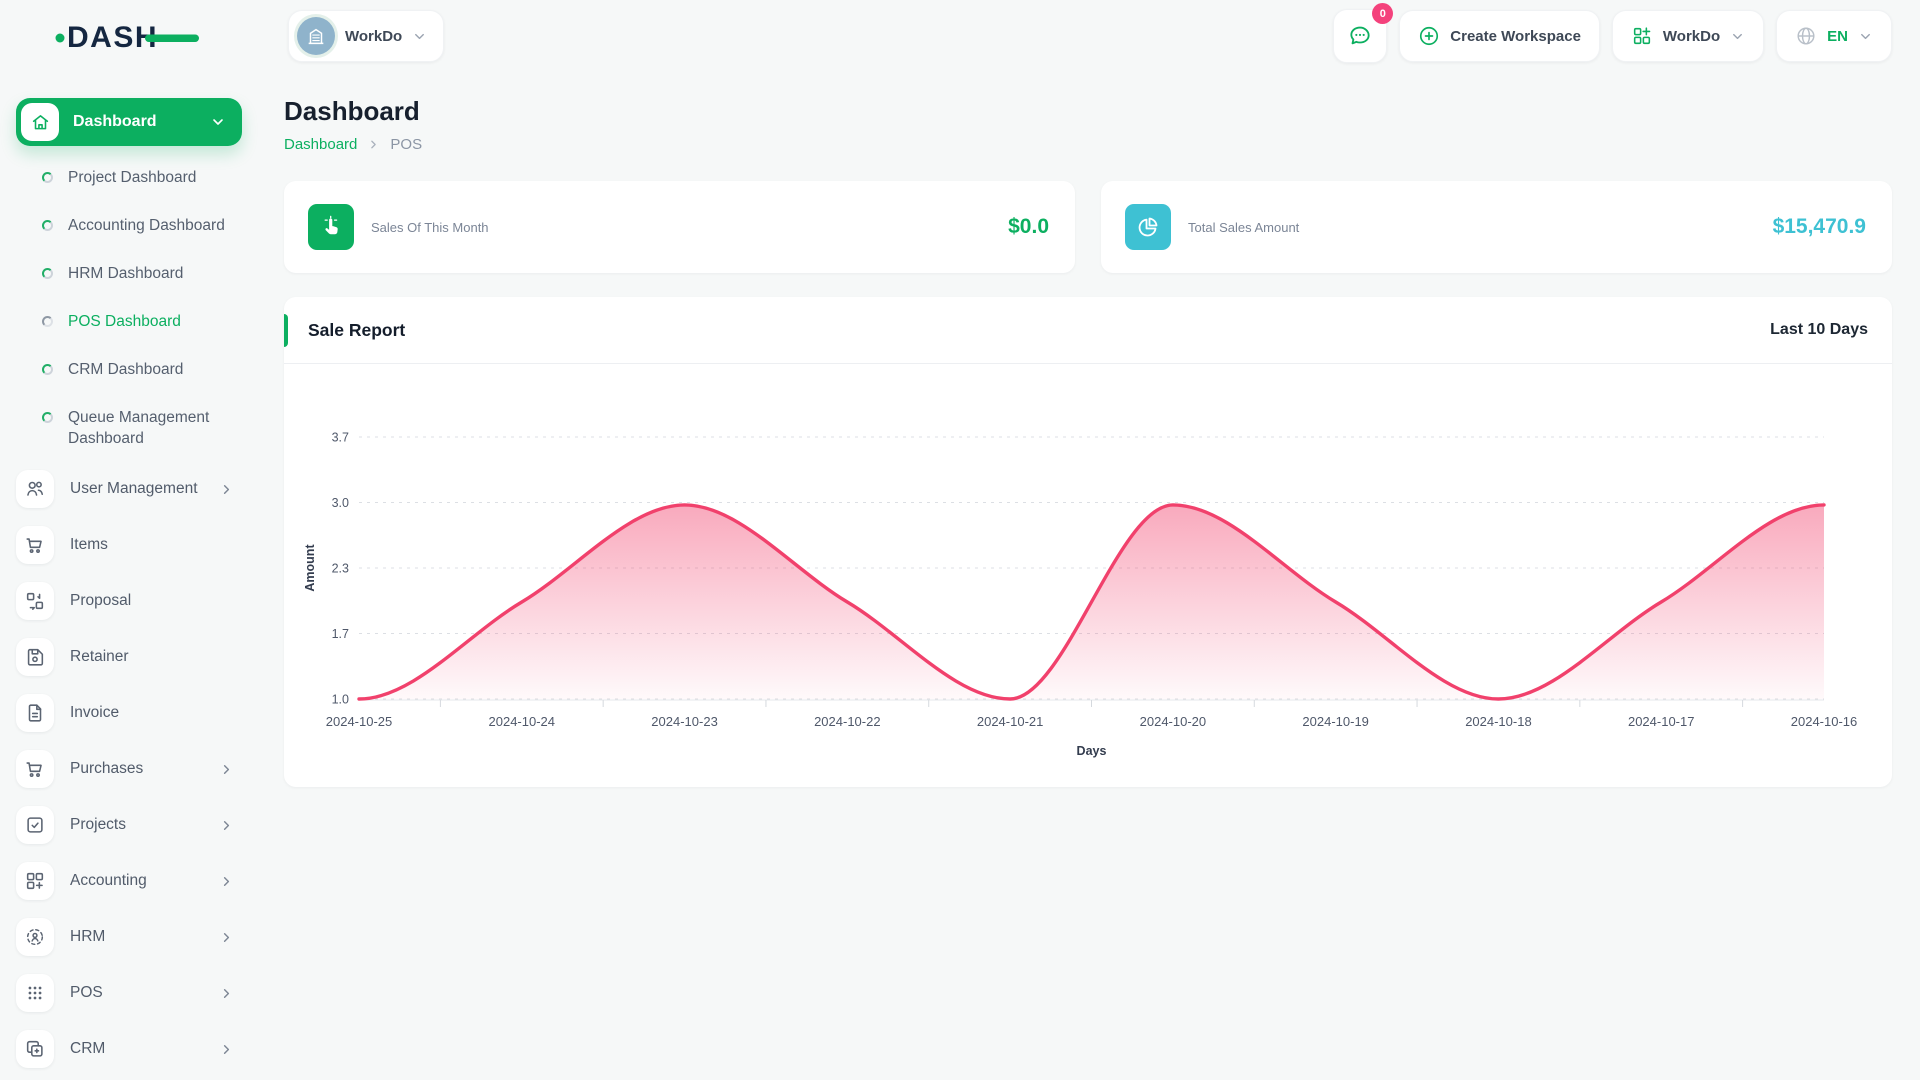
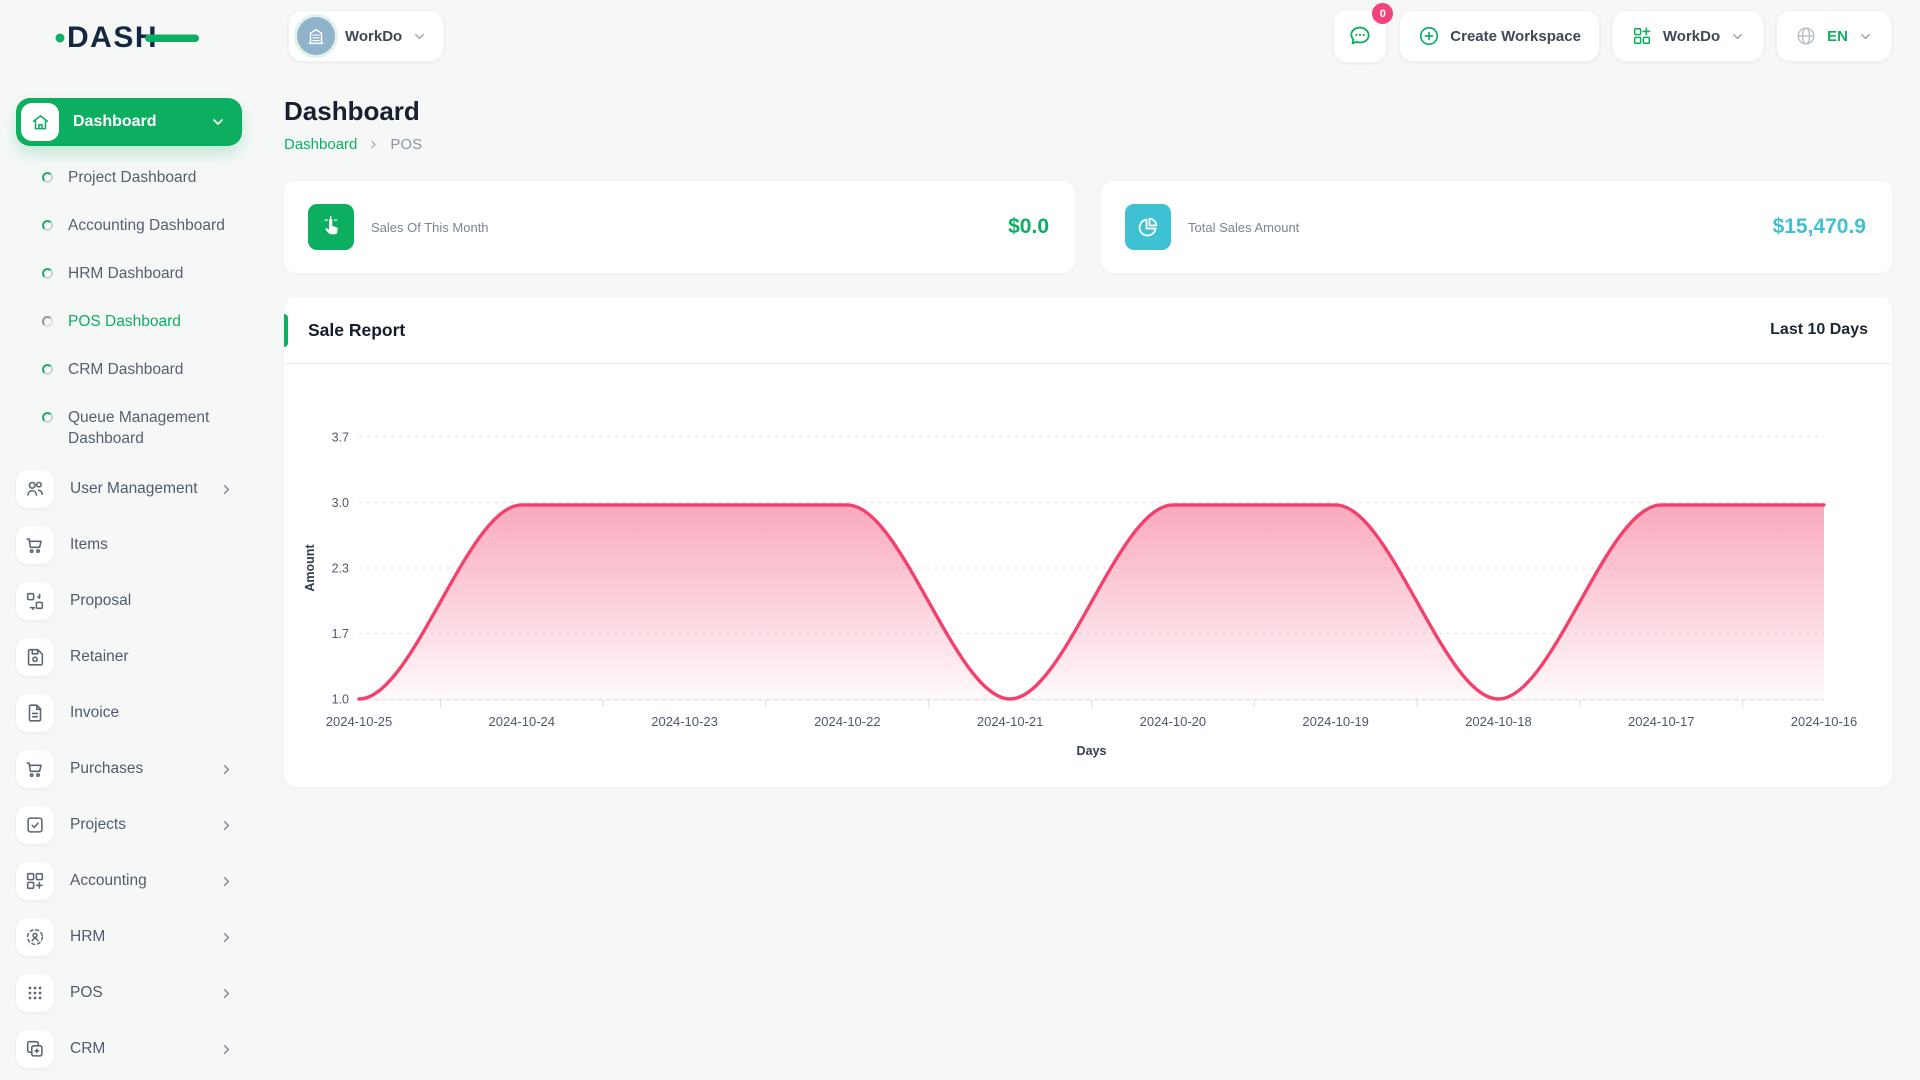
2024-10-24: 2 -> 3
2024-10-22: 2 -> 3
2024-10-19: 2 -> 3
2024-10-17: 2 -> 3
